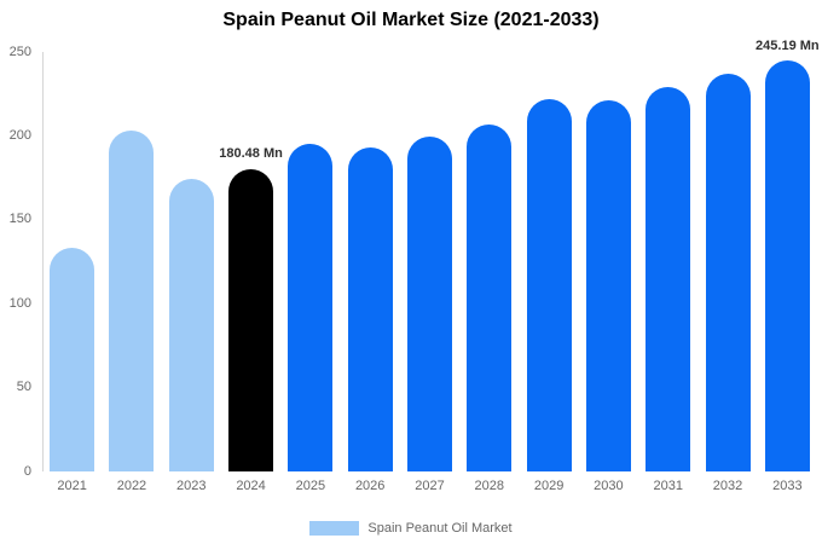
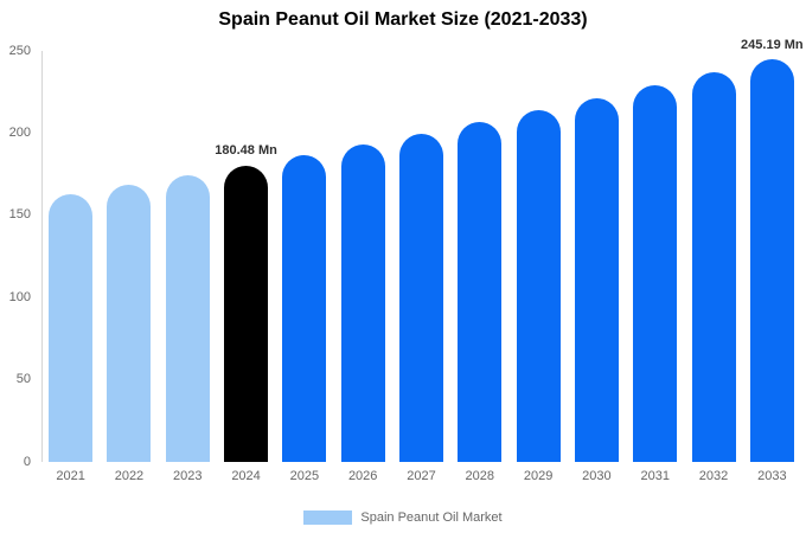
2021: 133 -> 163
2022: 203 -> 169
2025: 195 -> 187
2029: 222 -> 214
